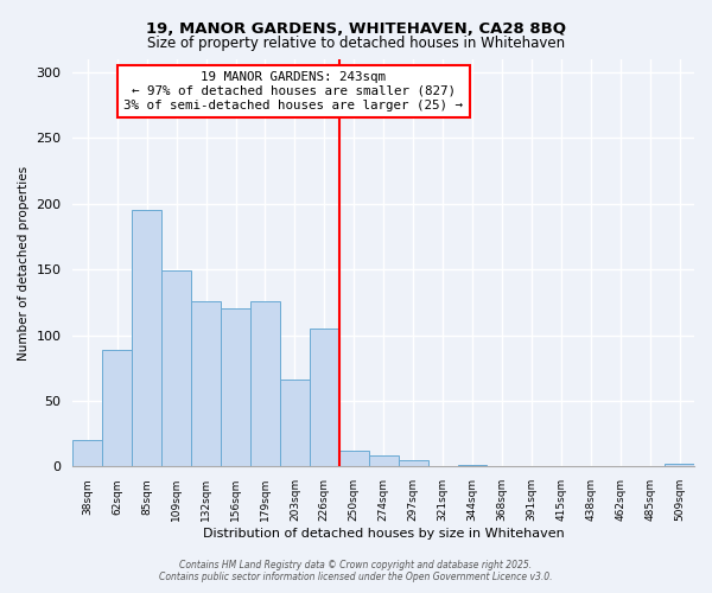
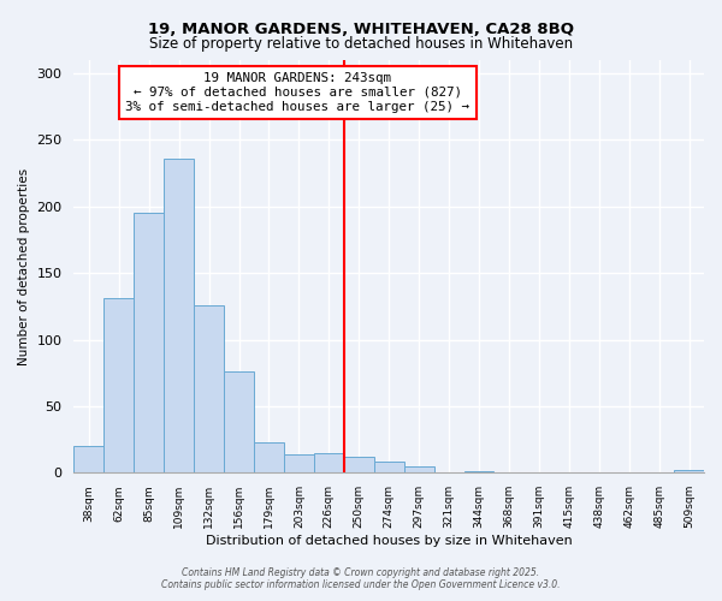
62sqm: 89 -> 131
109sqm: 149 -> 236
156sqm: 120 -> 76
179sqm: 126 -> 23
203sqm: 66 -> 14
226sqm: 105 -> 15
